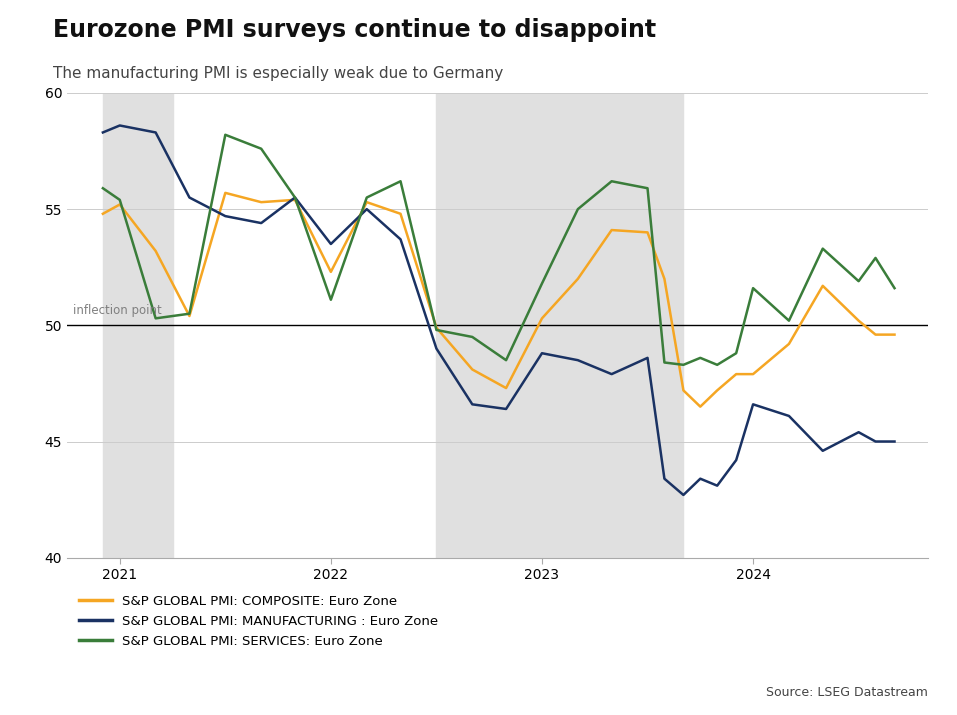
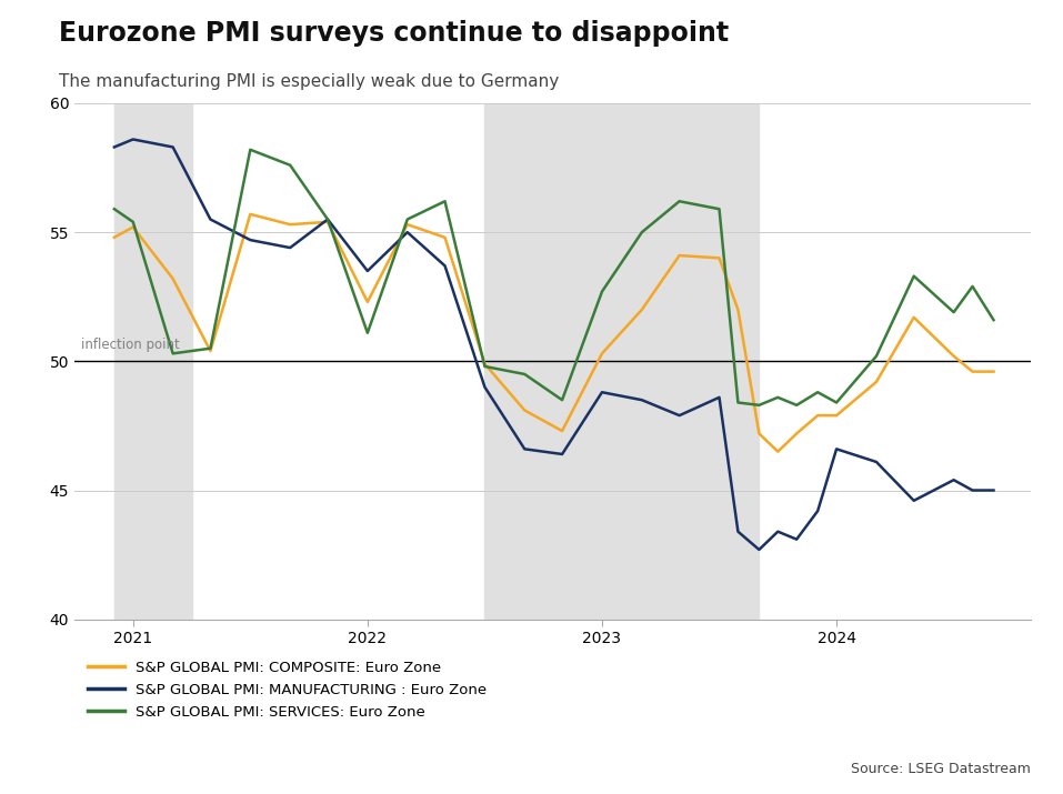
S&P GLOBAL PMI: SERVICES: Euro Zone/2023: 51.8 -> 52.7
S&P GLOBAL PMI: SERVICES: Euro Zone/2024: 51.6 -> 48.4
